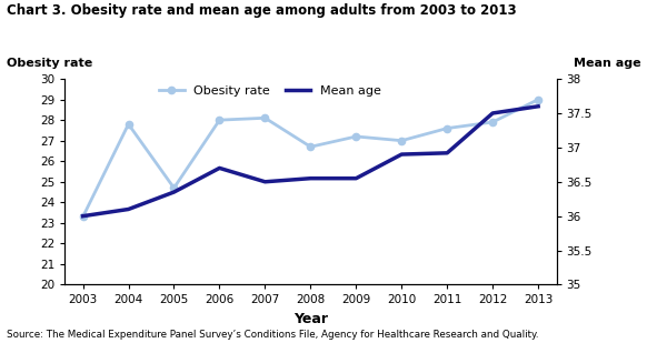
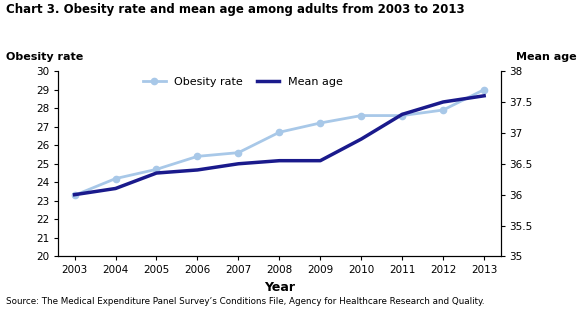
Obesity rate/2004: 27.8 -> 24.2
Obesity rate/2006: 28.0 -> 25.4
Mean age/2006: 36.70 -> 36.40
Obesity rate/2007: 28.1 -> 25.6
Obesity rate/2010: 27.0 -> 27.6
Mean age/2011: 36.92 -> 37.30
